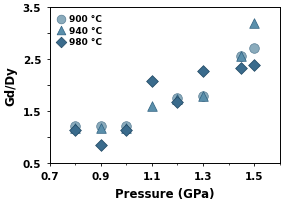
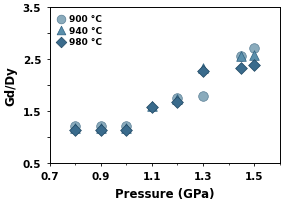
980 °C/0.9: 0.84 -> 1.14
980 °C/1.1: 2.08 -> 1.57
940 °C/1.3: 1.78 -> 2.32
940 °C/1.5: 3.20 -> 2.57
